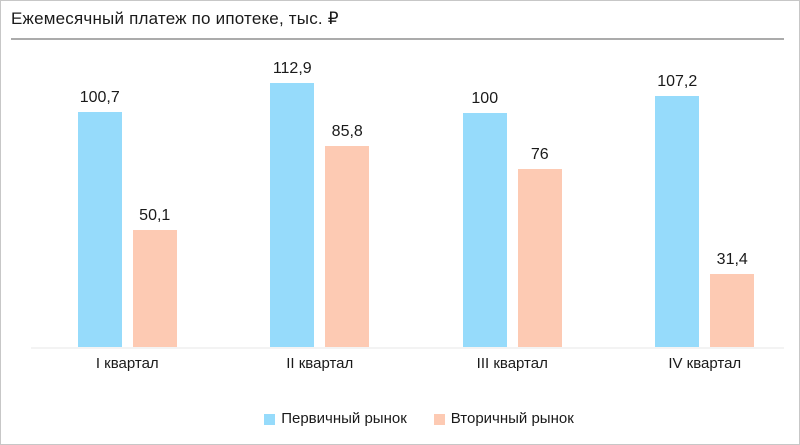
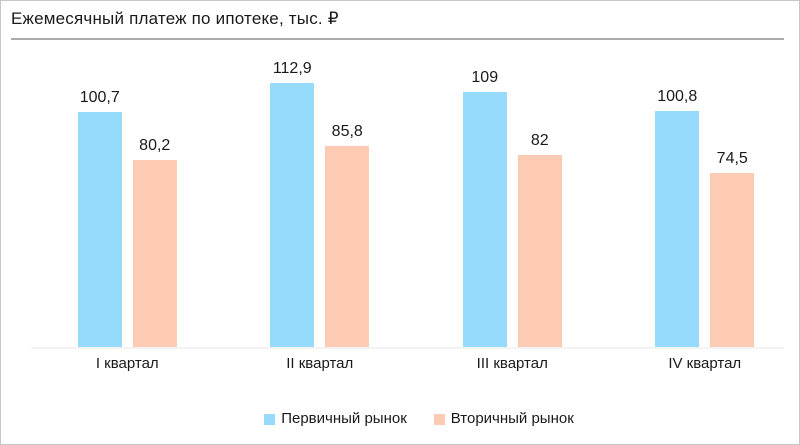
Вторичный рынок/I квартал: 50,1 -> 80,2
Первичный рынок/III квартал: 100 -> 109
Вторичный рынок/III квартал: 76 -> 82
Первичный рынок/IV квартал: 107,2 -> 100,8
Вторичный рынок/IV квартал: 31,4 -> 74,5
